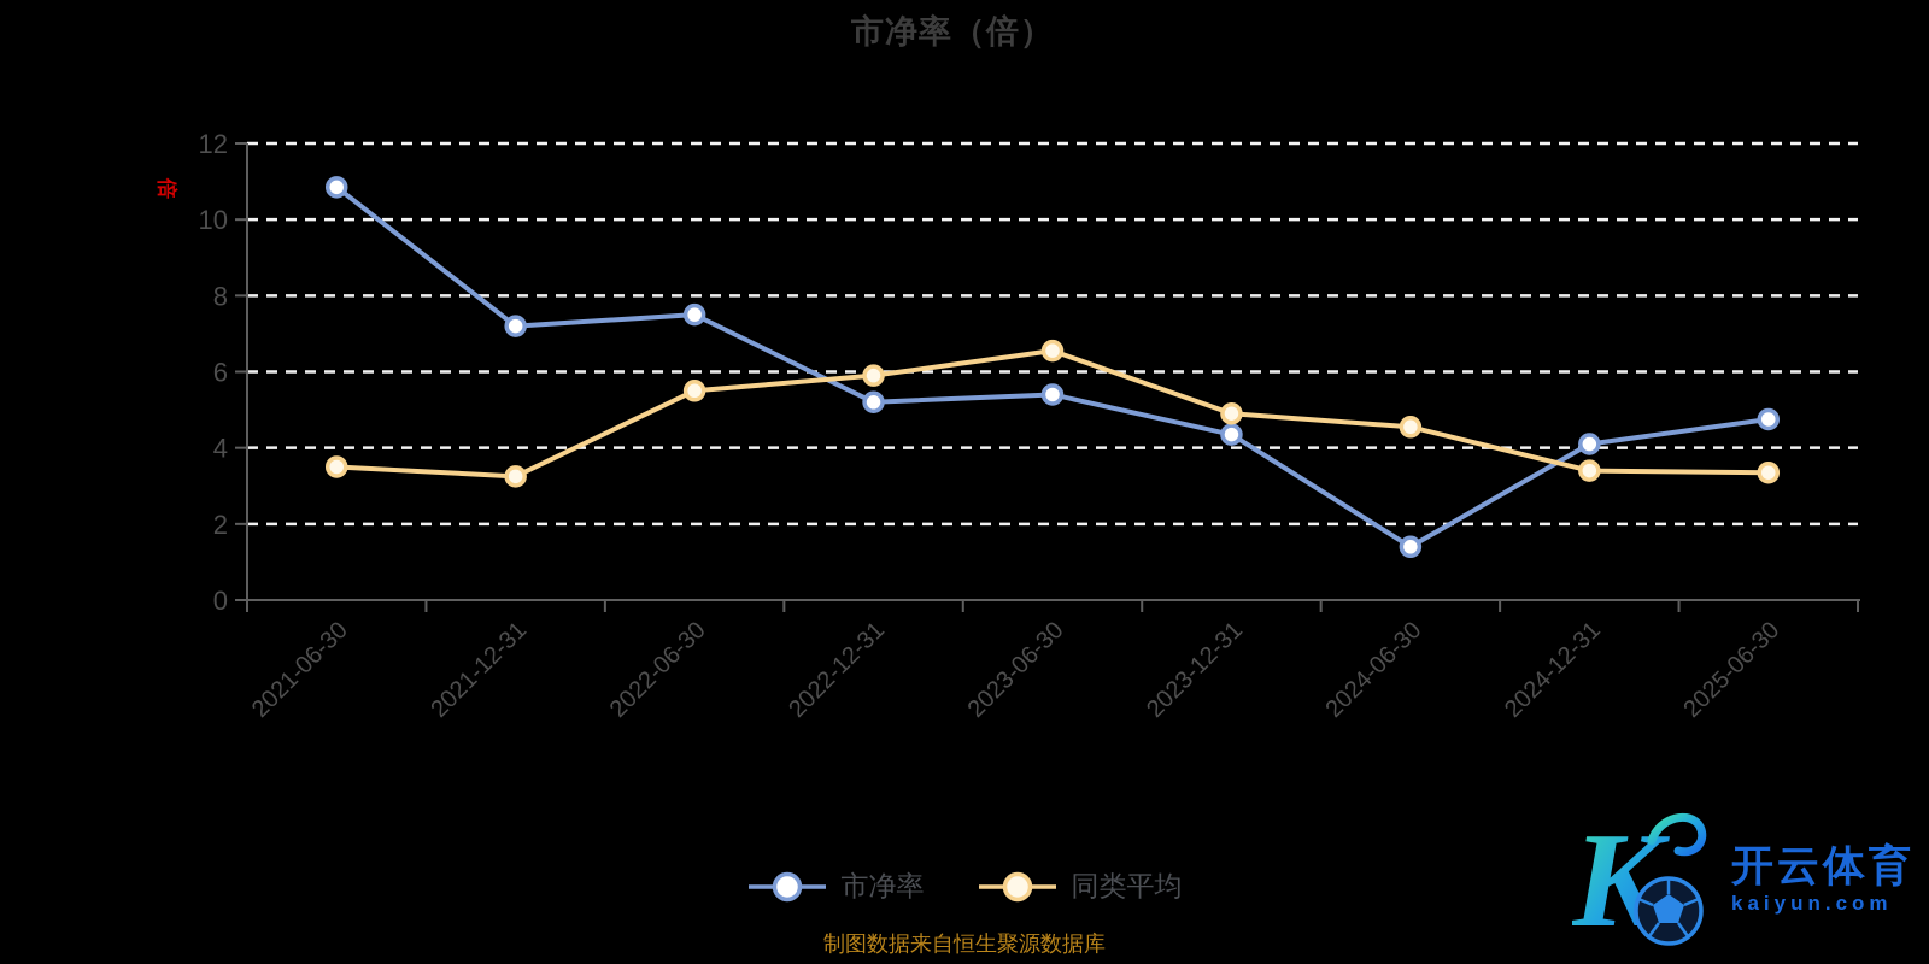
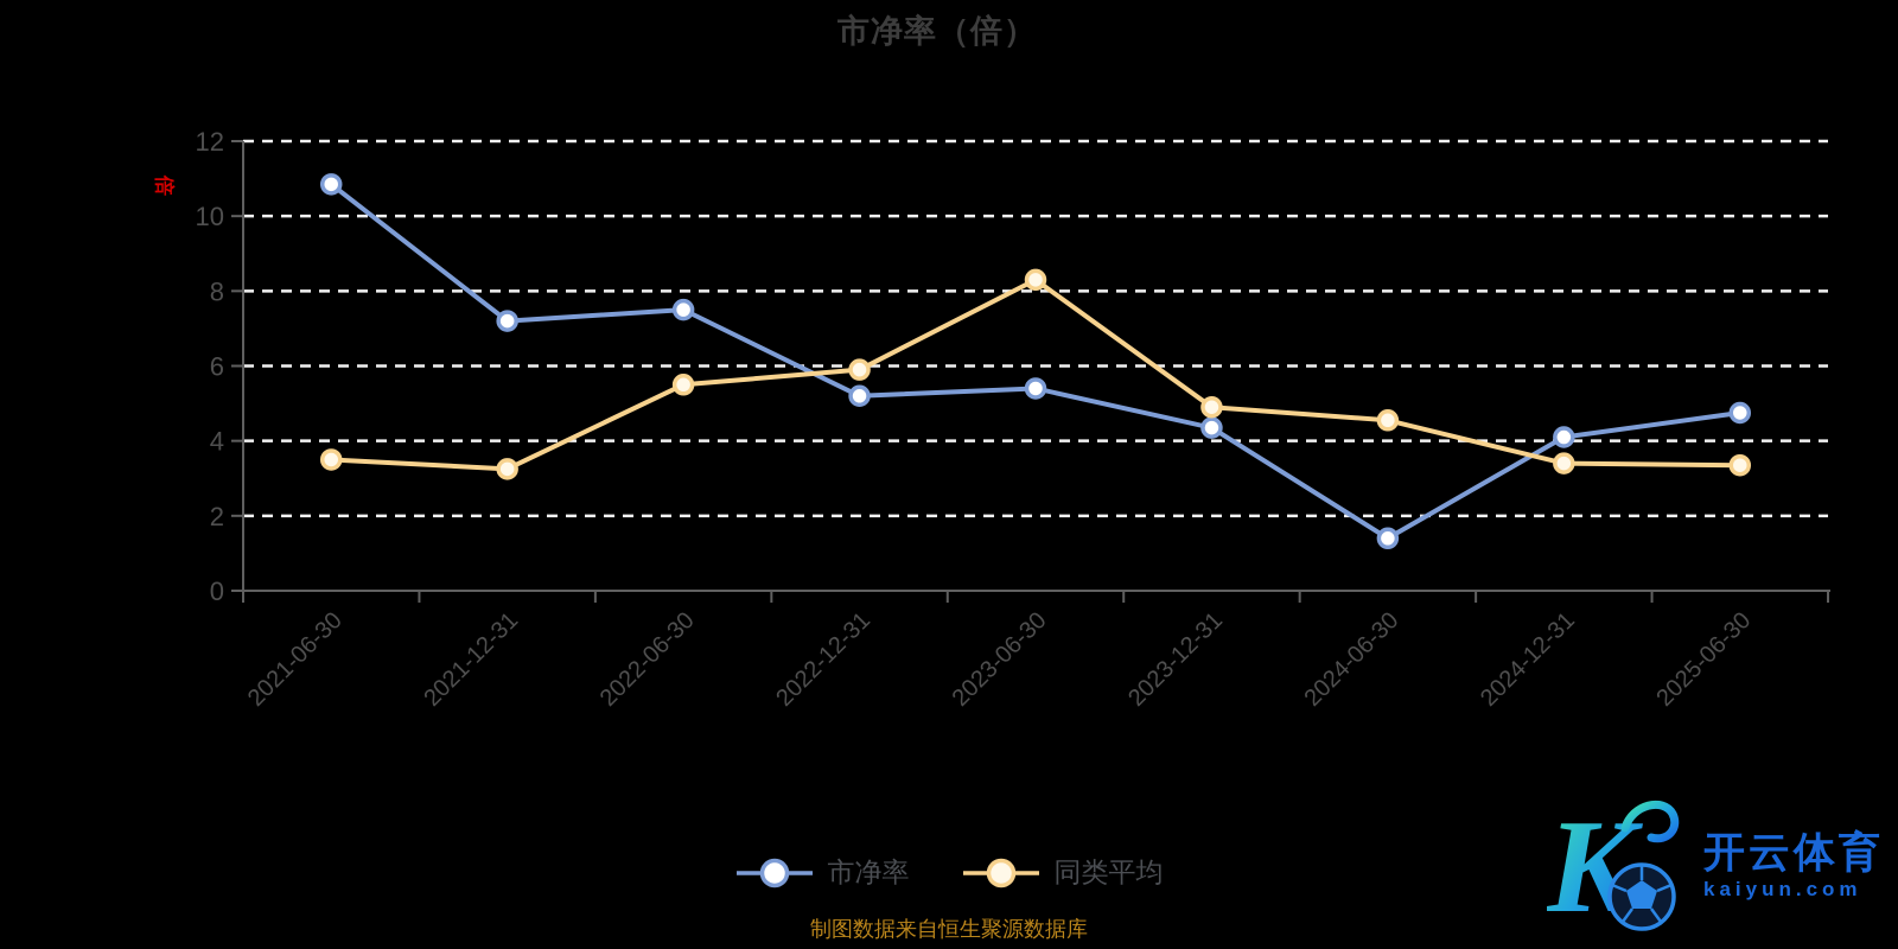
同类平均/2023-06-30: 6.5 -> 8.3
